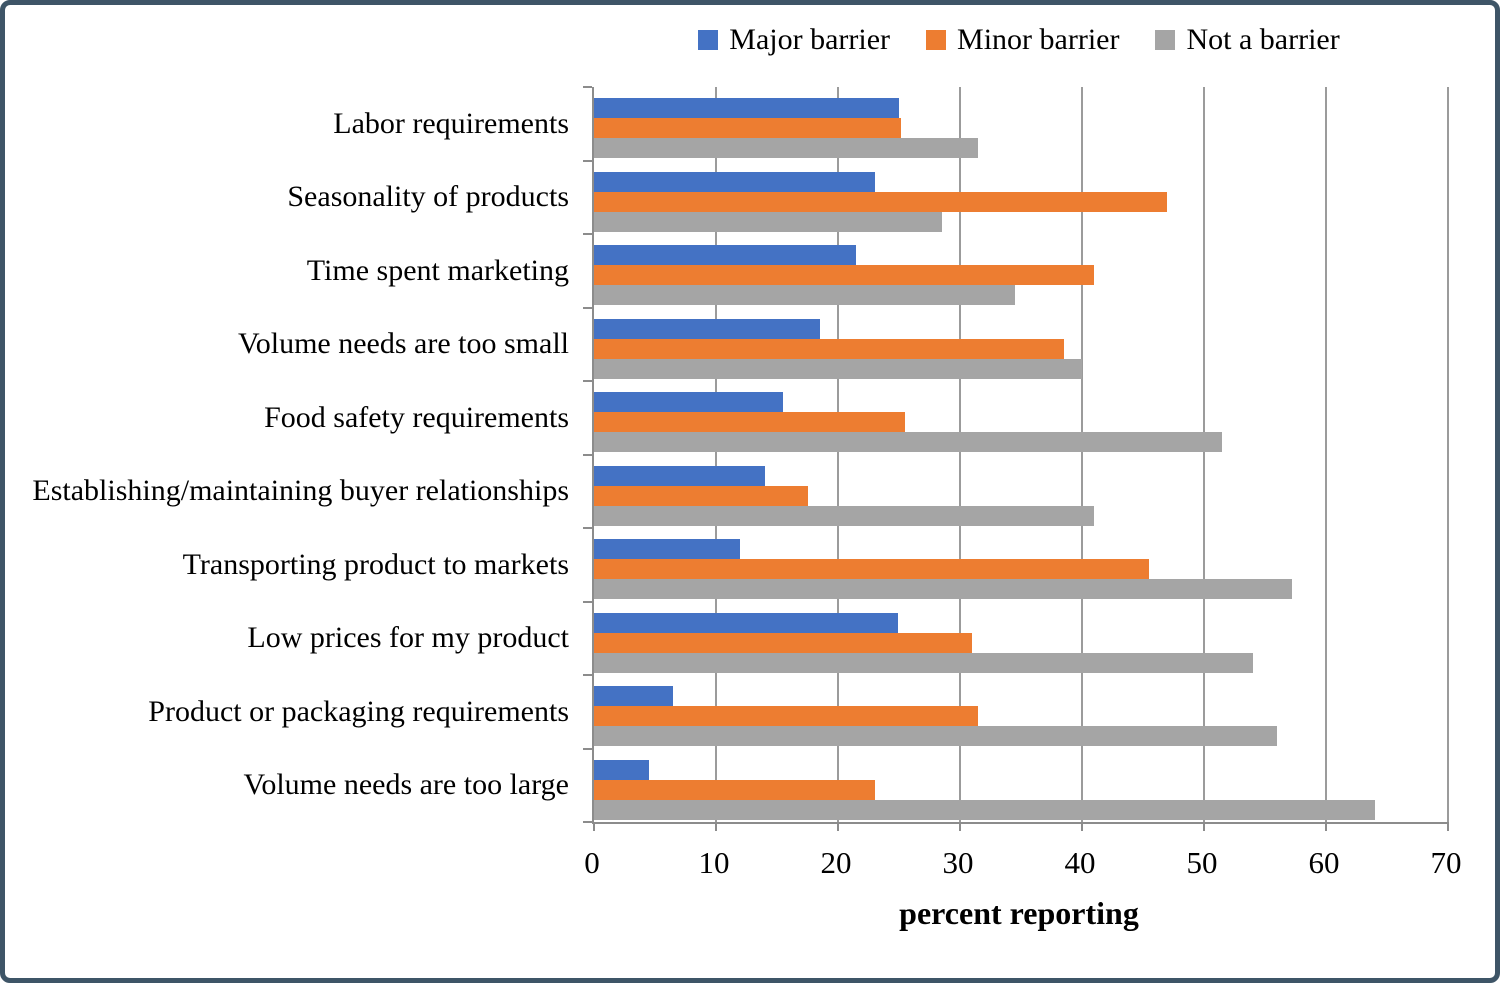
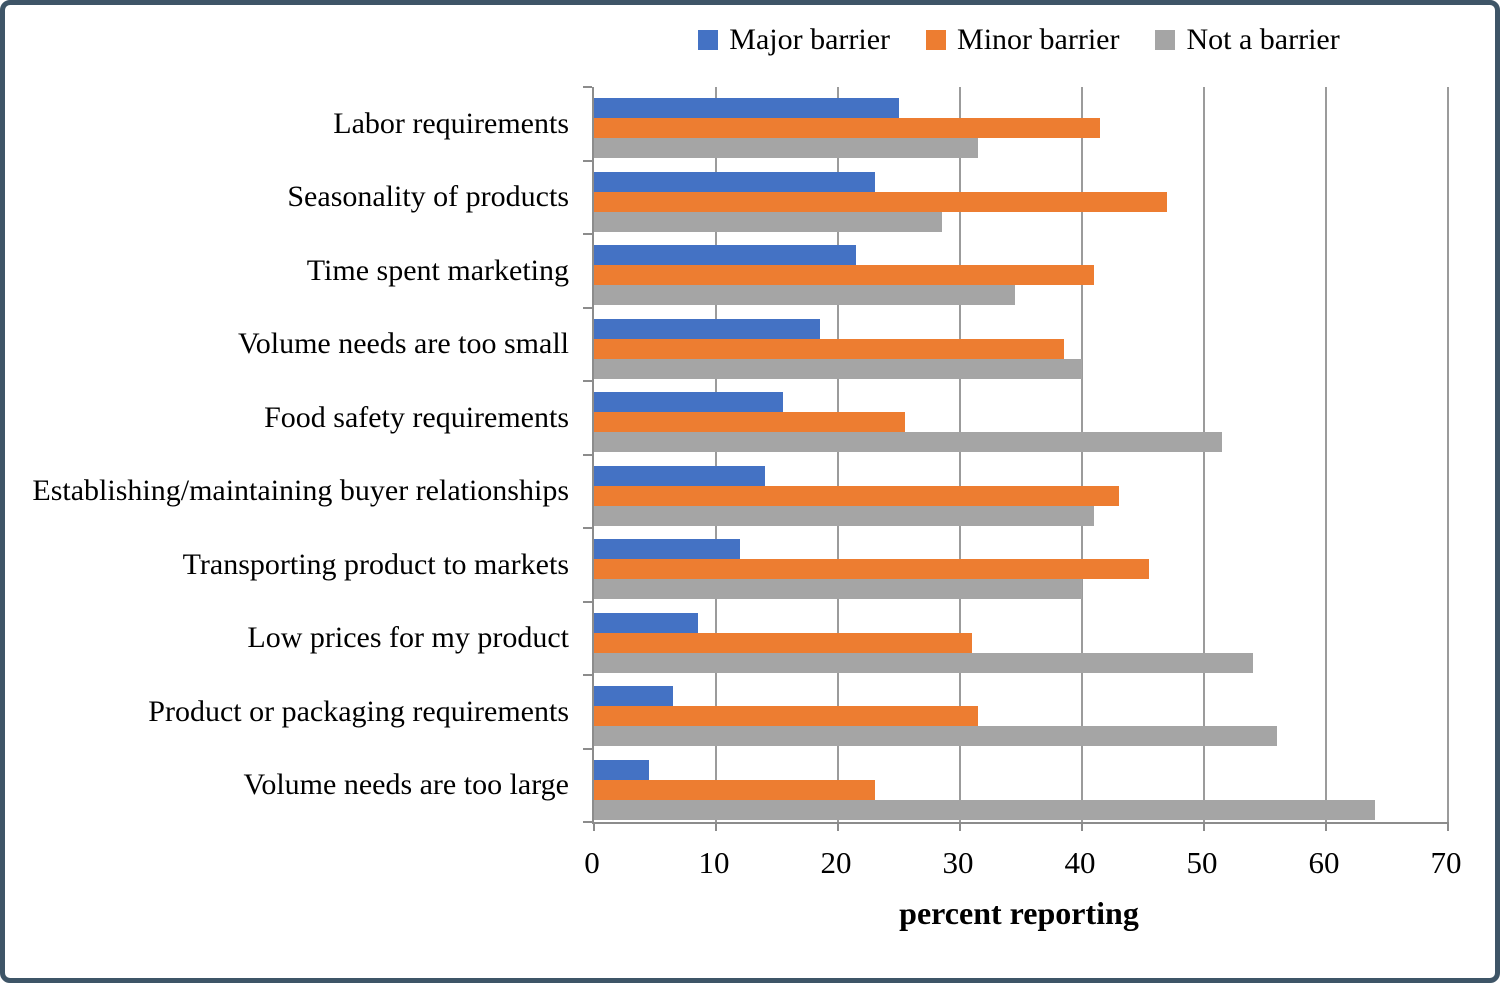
Minor barrier/Labor requirements: 25.2 -> 41.5
Minor barrier/Establishing/maintaining buyer relationships: 17.5 -> 43.0
Not a barrier/Transporting product to markets: 57.2 -> 40.0
Major barrier/Low prices for my product: 24.9 -> 8.5
